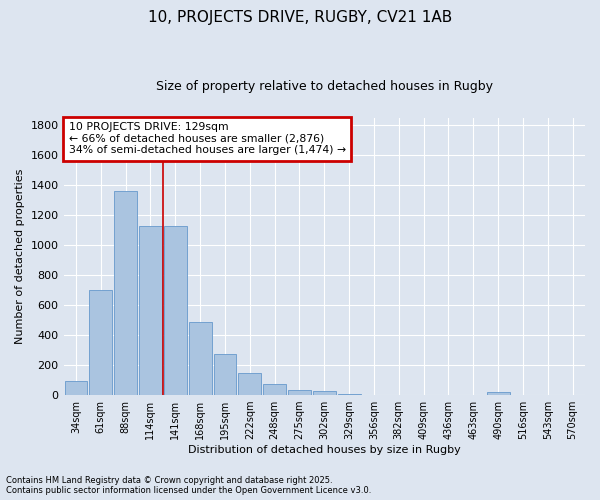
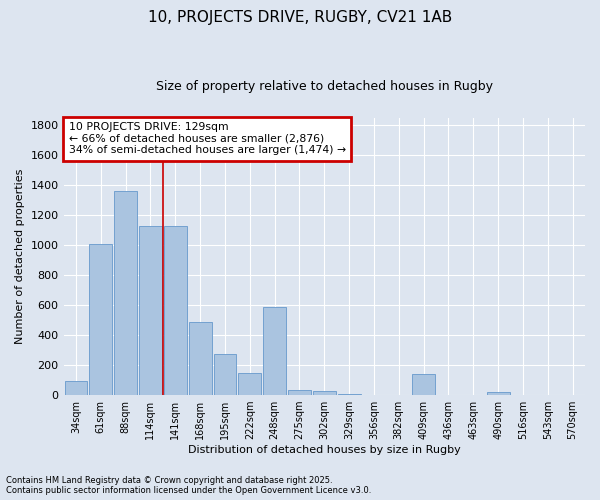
61sqm: 700 -> 1010
248sqm: 80 -> 590
409sqm: 0 -> 140
